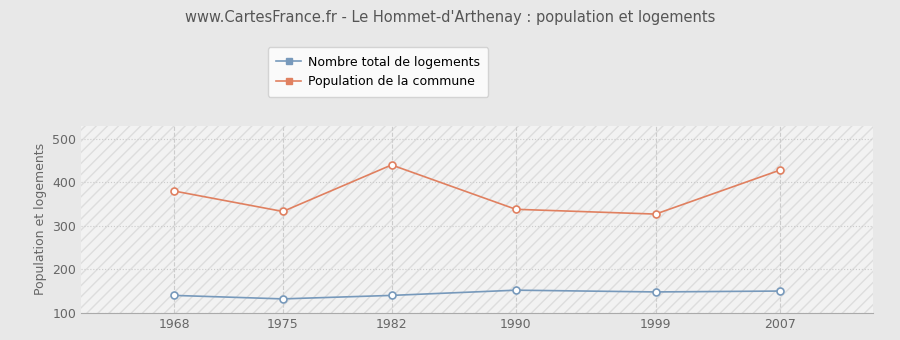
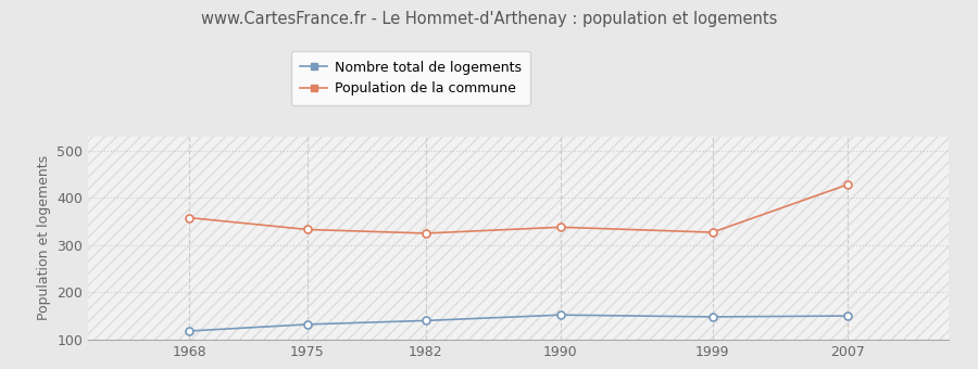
Nombre total de logements/1968: 140 -> 118
Population de la commune/1968: 380 -> 358
Population de la commune/1982: 440 -> 325
